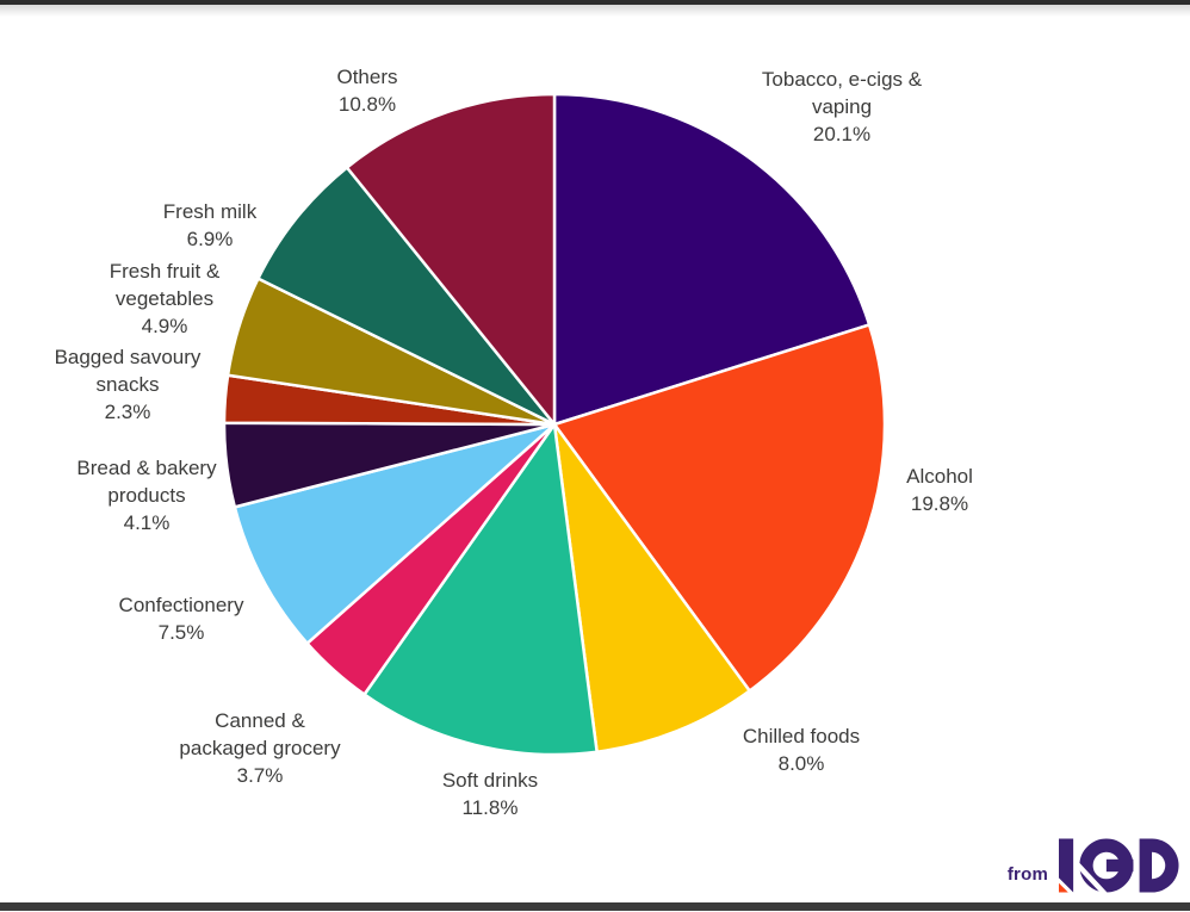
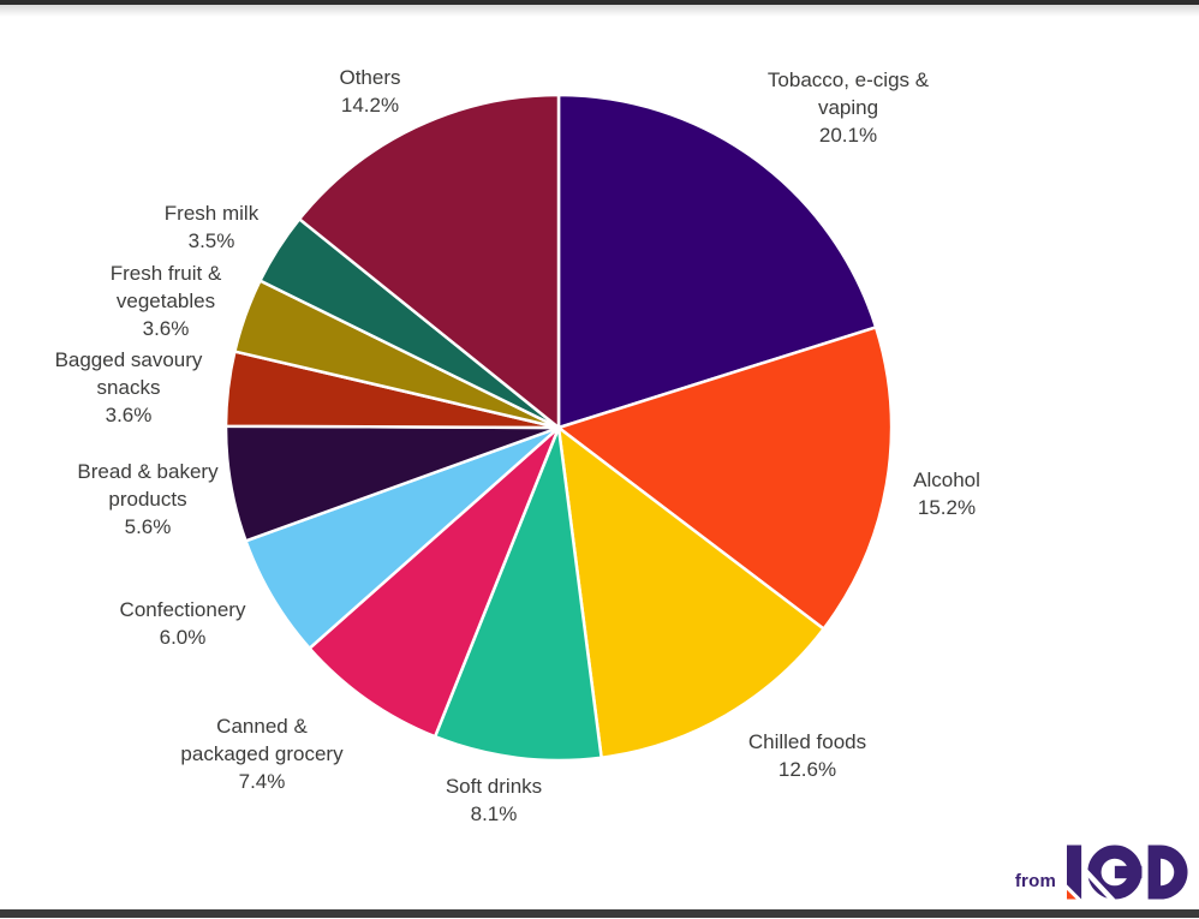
Alcohol: 19.8% -> 15.2%
Chilled foods: 8.0% -> 12.6%
Soft drinks: 11.8% -> 8.1%
Canned & packaged grocery: 3.7% -> 7.4%
Confectionery: 7.5% -> 6.0%
Bread & bakery products: 4.1% -> 5.6%
Bagged savoury snacks: 2.3% -> 3.6%
Fresh fruit & vegetables: 4.9% -> 3.6%
Fresh milk: 6.9% -> 3.5%
Others: 10.8% -> 14.2%
